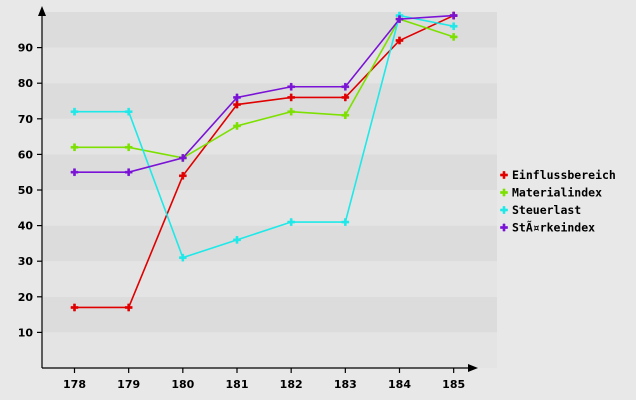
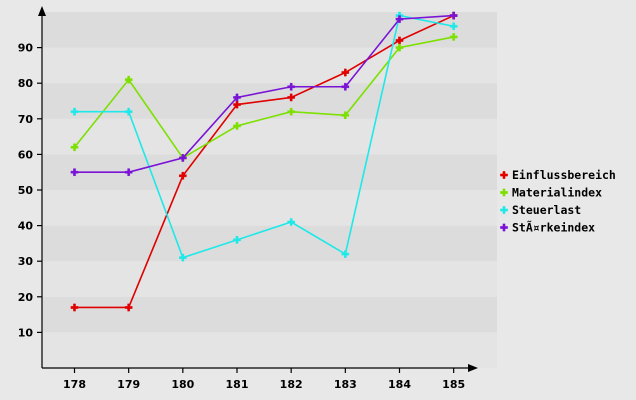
Materialindex/179: 62 -> 81
Einflussbereich/183: 76 -> 83
Steuerlast/183: 41 -> 32
Materialindex/184: 98 -> 90
